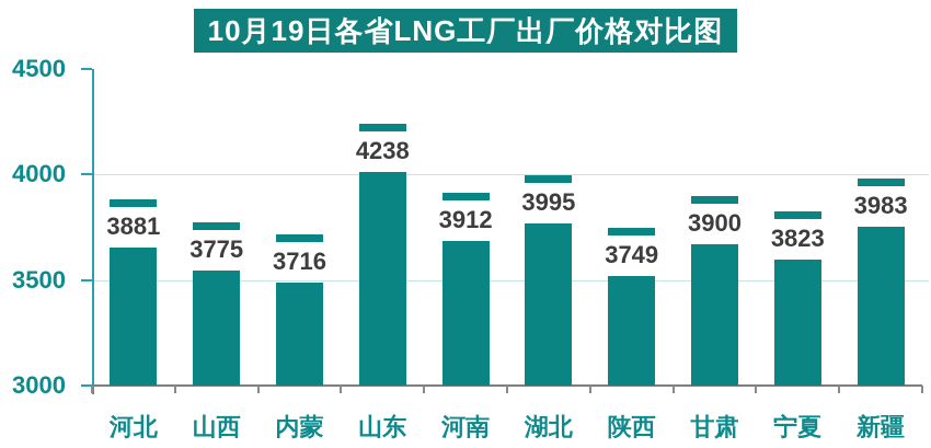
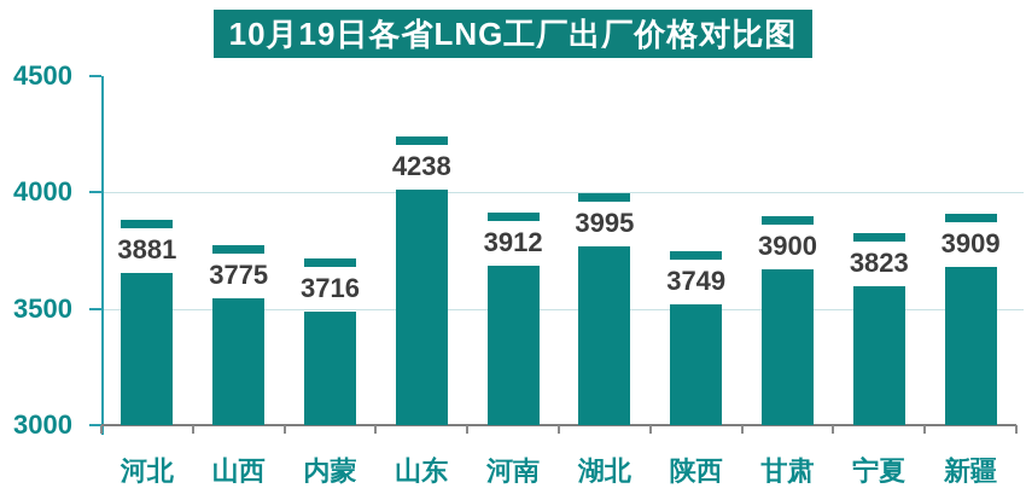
新疆: 3983 -> 3909
